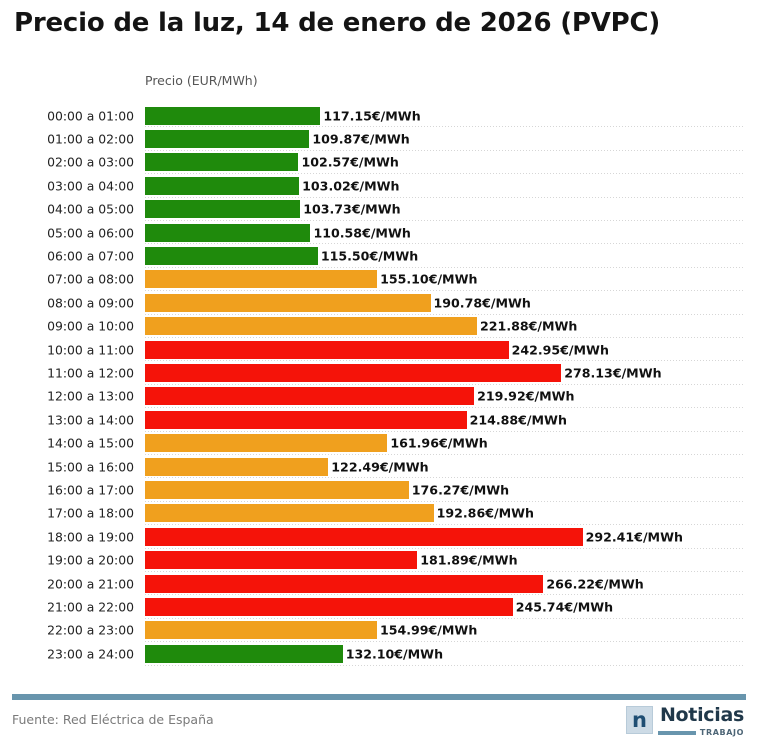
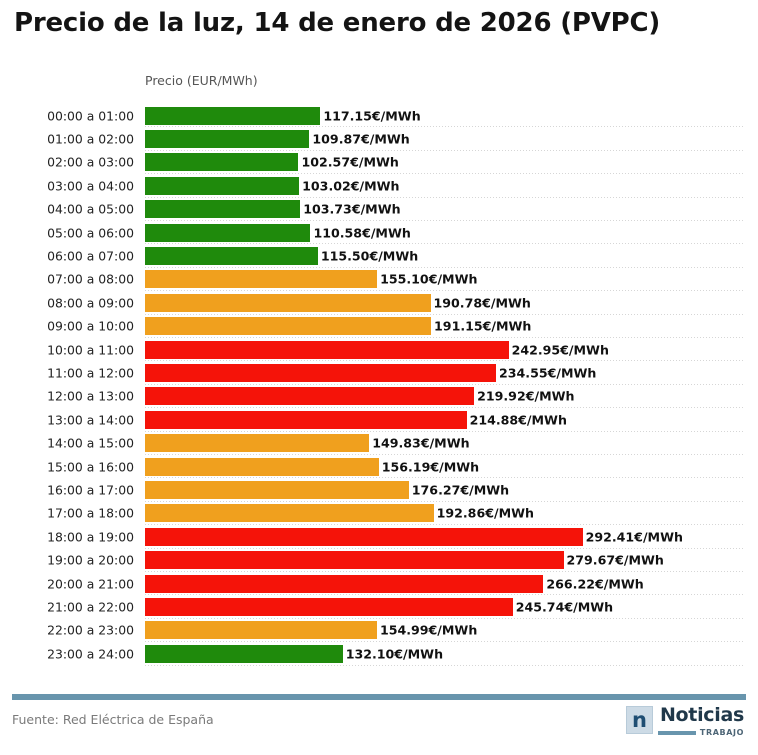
09:00 a 10:00: 221.88 -> 191.15
11:00 a 12:00: 278.13 -> 234.55
14:00 a 15:00: 161.96 -> 149.83
15:00 a 16:00: 122.49 -> 156.19
19:00 a 20:00: 181.89 -> 279.67
